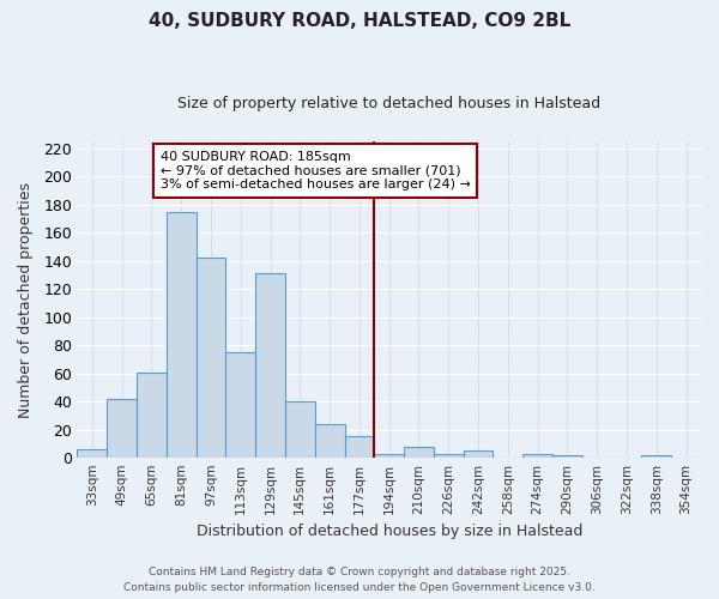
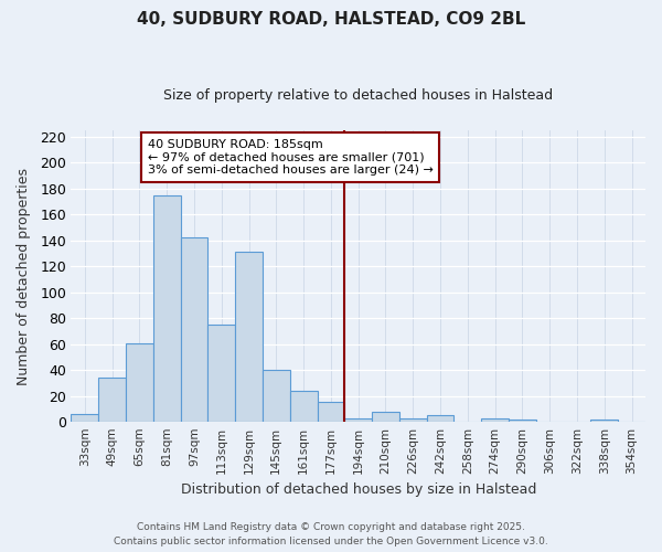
49sqm: 42 -> 34
